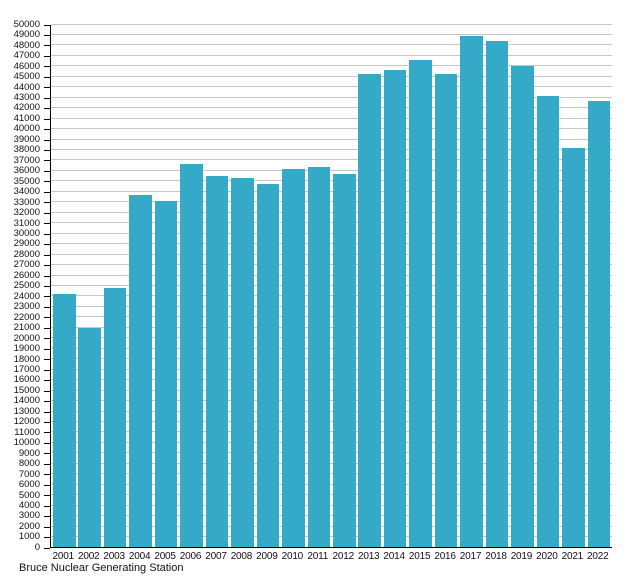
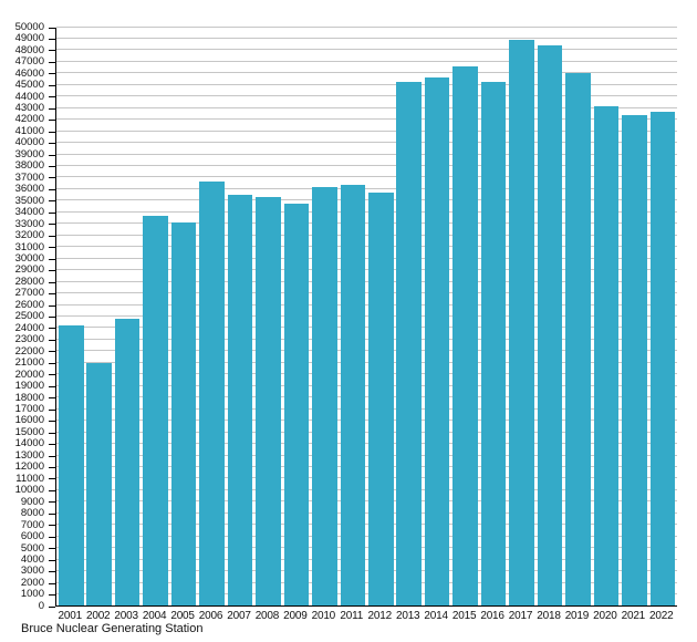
2021: 38100 -> 42400
